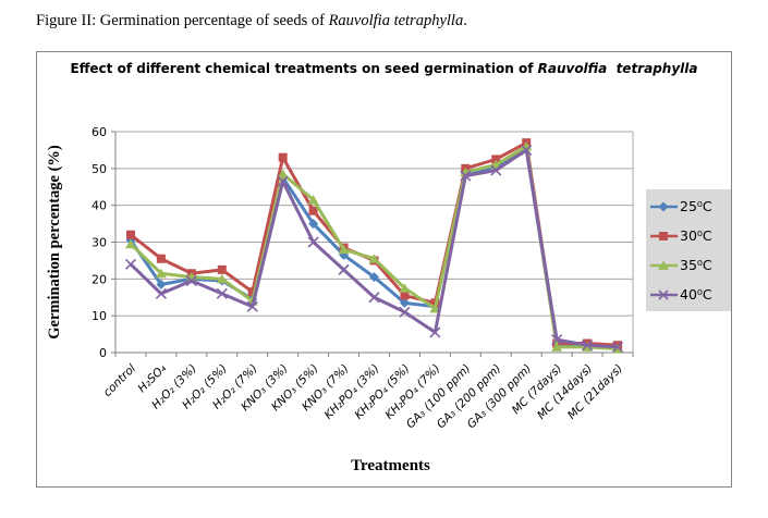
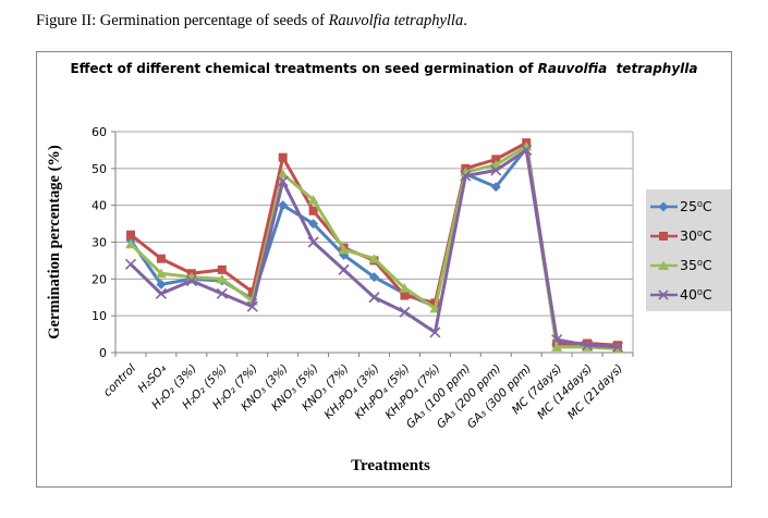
25⁰C/KNO₃ (3%): 48 -> 40
25⁰C/KH₂PO₄ (5%): 14 -> 16
25⁰C/GA₃ (200 ppm): 50 -> 45
